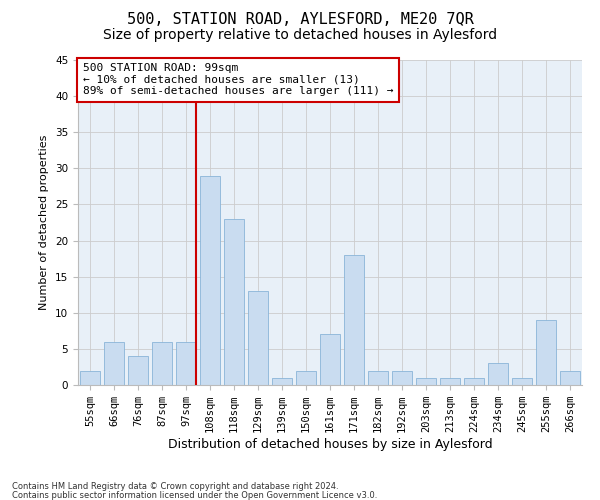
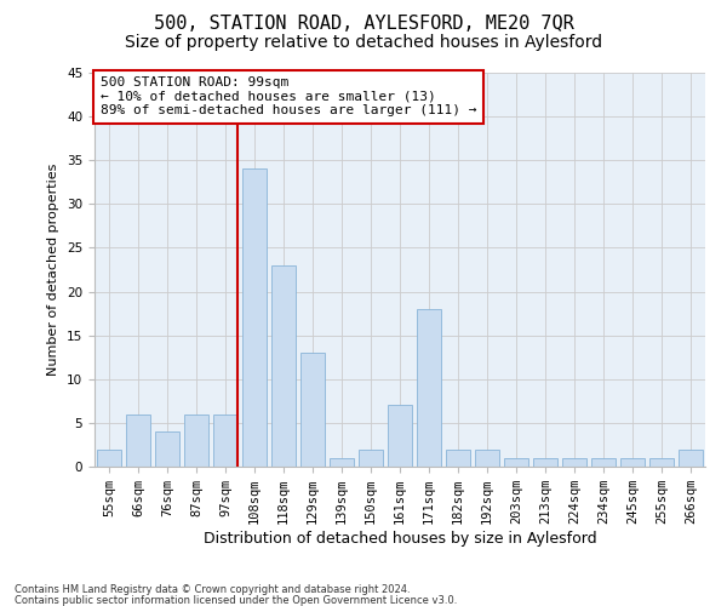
108sqm: 29 -> 34
234sqm: 3 -> 1
255sqm: 9 -> 1
